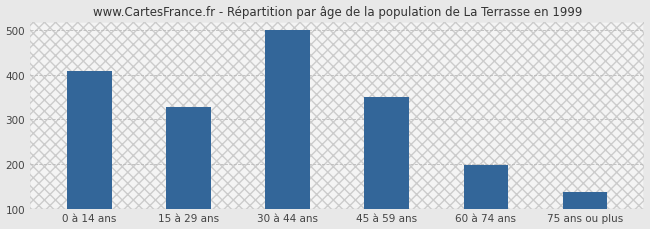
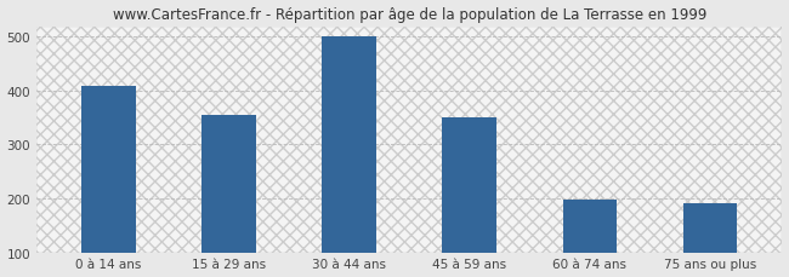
15 à 29 ans: 328 -> 355
75 ans ou plus: 137 -> 190
